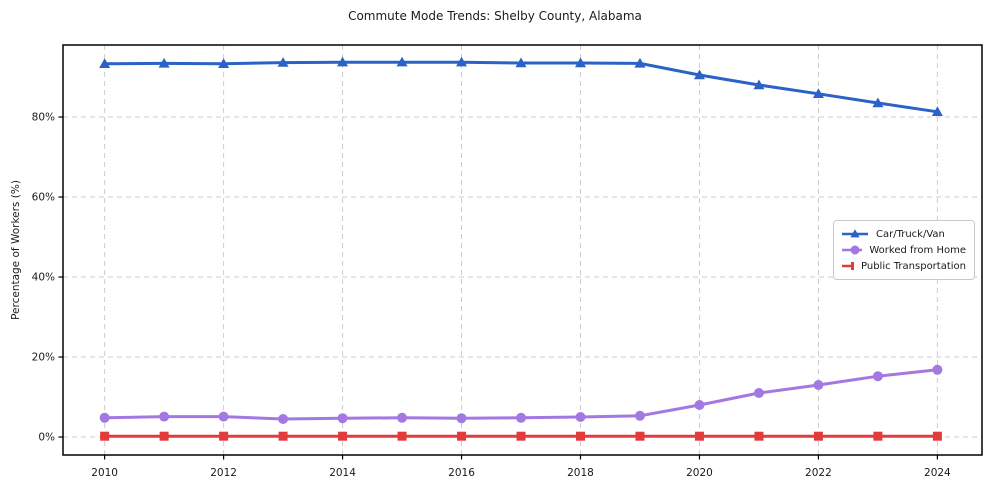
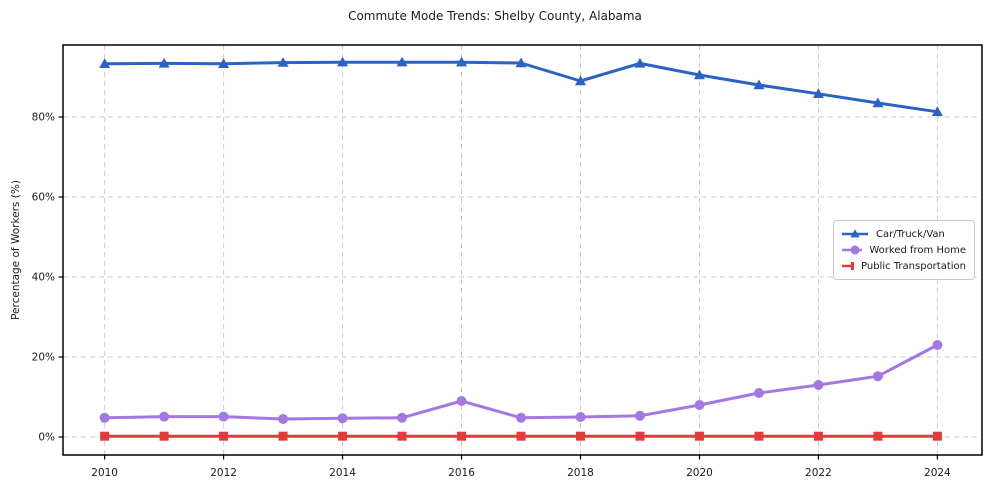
Worked from Home/2016: 5% -> 9%
Car/Truck/Van/2018: 94% -> 89%
Worked from Home/2024: 17% -> 23%
